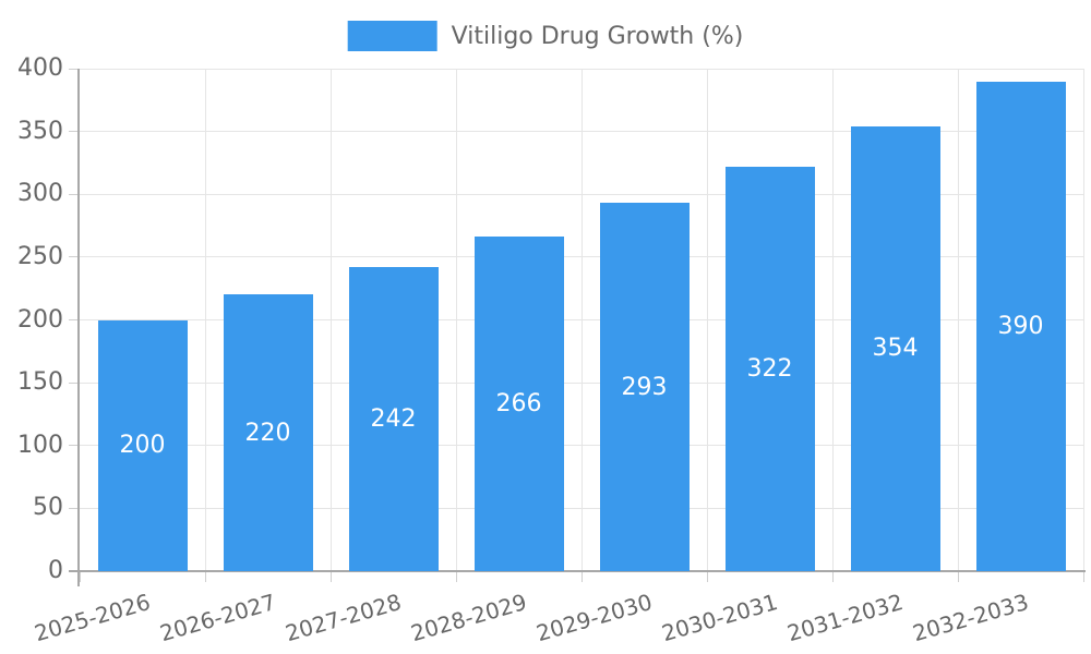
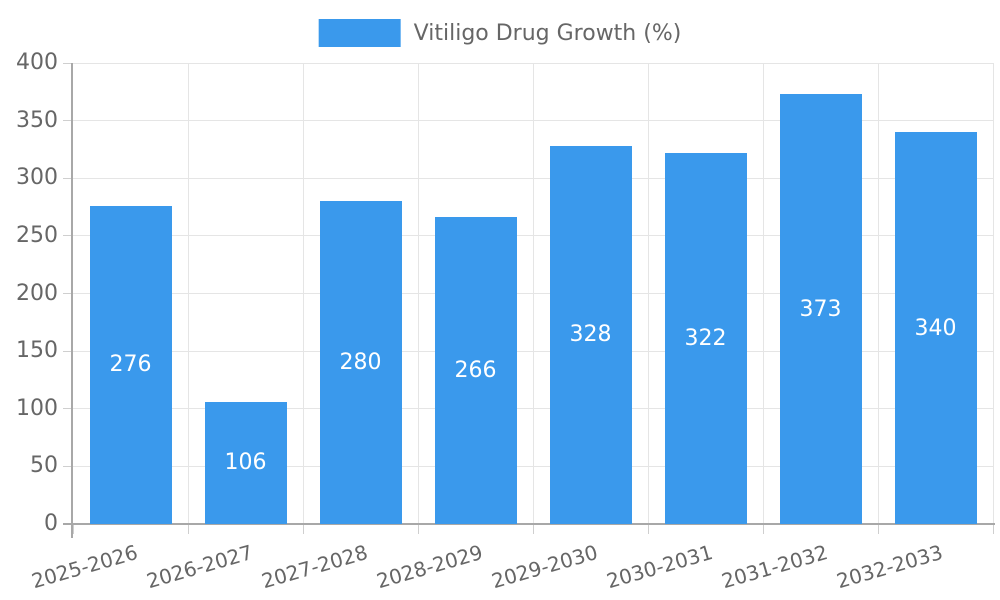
2025-2026: 200 -> 276
2026-2027: 220 -> 106
2027-2028: 242 -> 280
2029-2030: 293 -> 328
2031-2032: 354 -> 373
2032-2033: 390 -> 340
